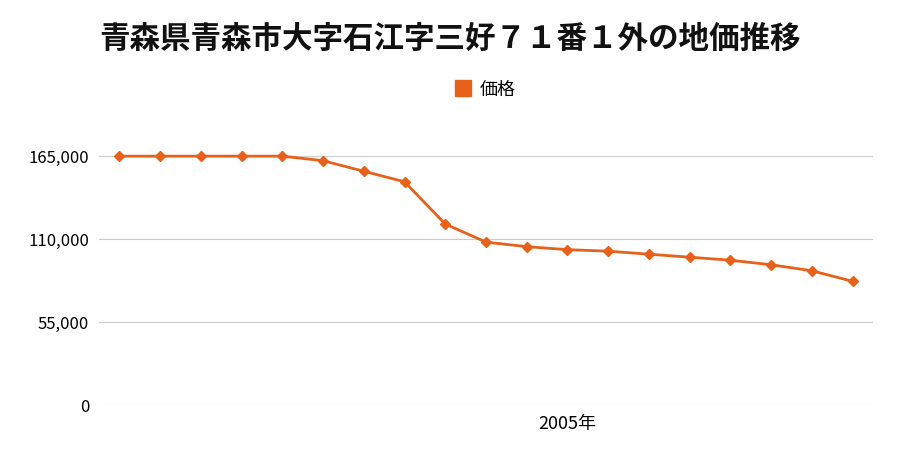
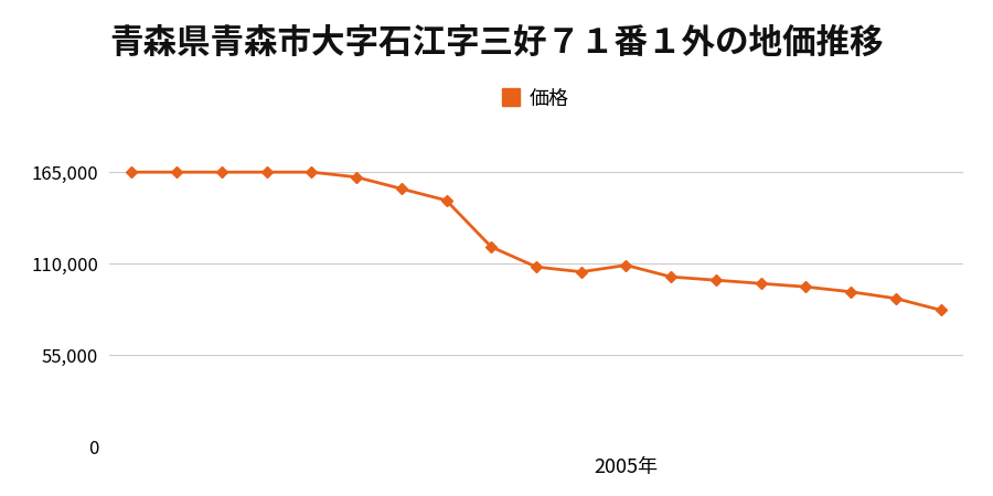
2005年: 103,000 -> 109,000
